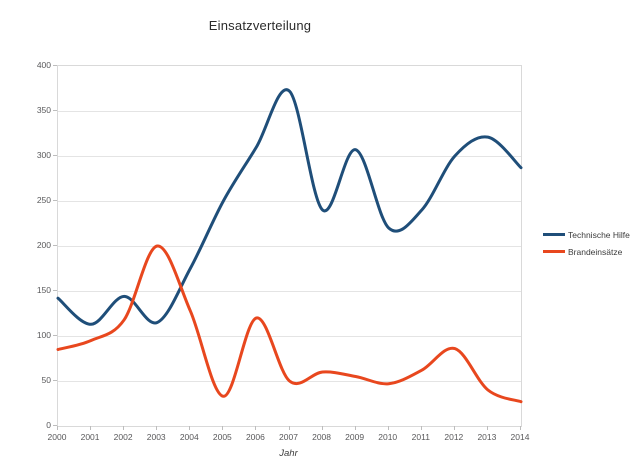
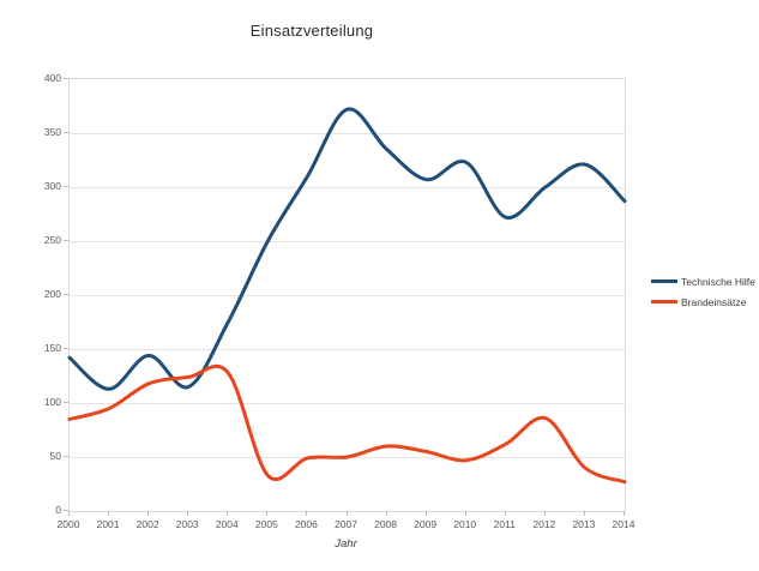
Brandeinsätze/2003: 200 -> 120
Brandeinsätze/2006: 120 -> 50
Technische Hilfe/2008: 240 -> 340
Technische Hilfe/2010: 220 -> 320
Technische Hilfe/2011: 240 -> 270
